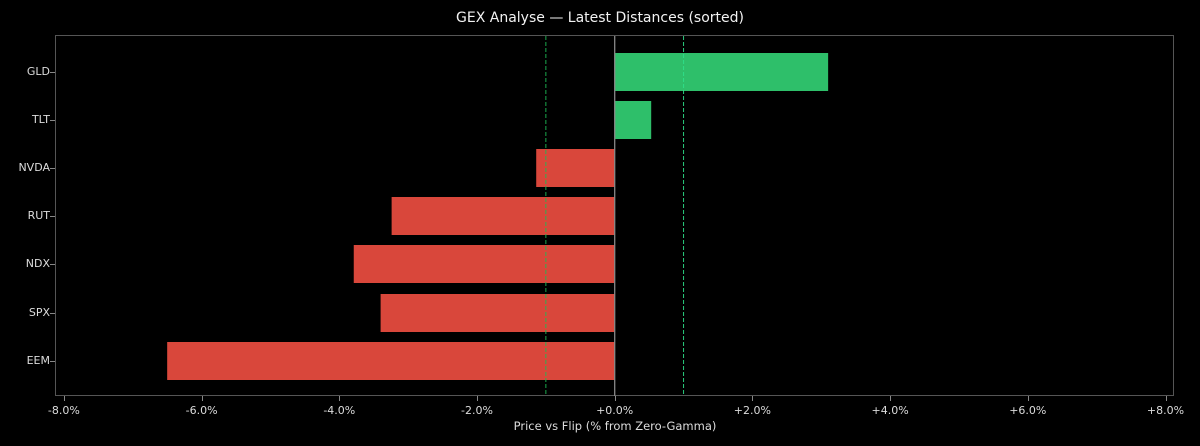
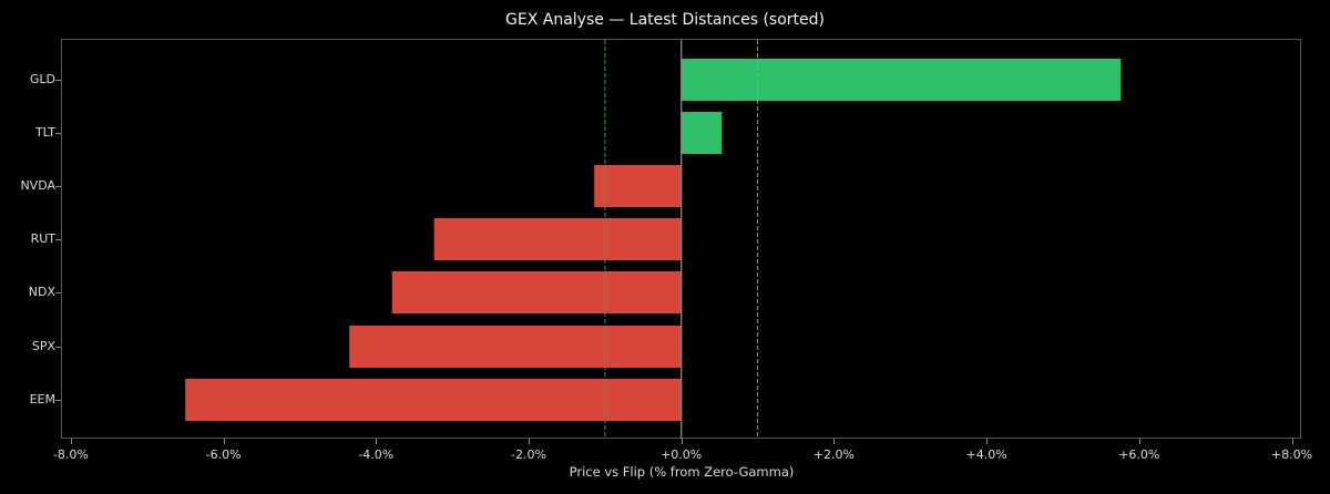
GLD: 3.1% -> 5.8%
SPX: -3.4% -> -4.3%
